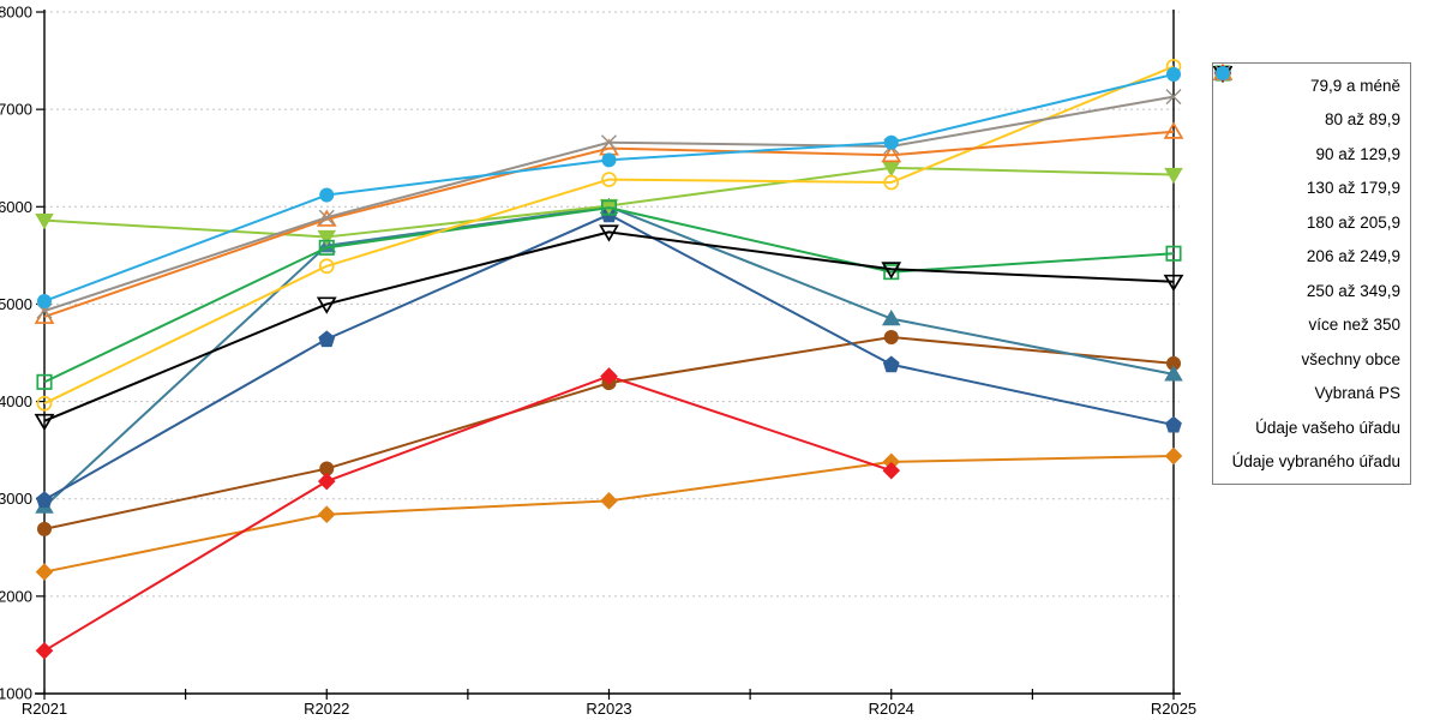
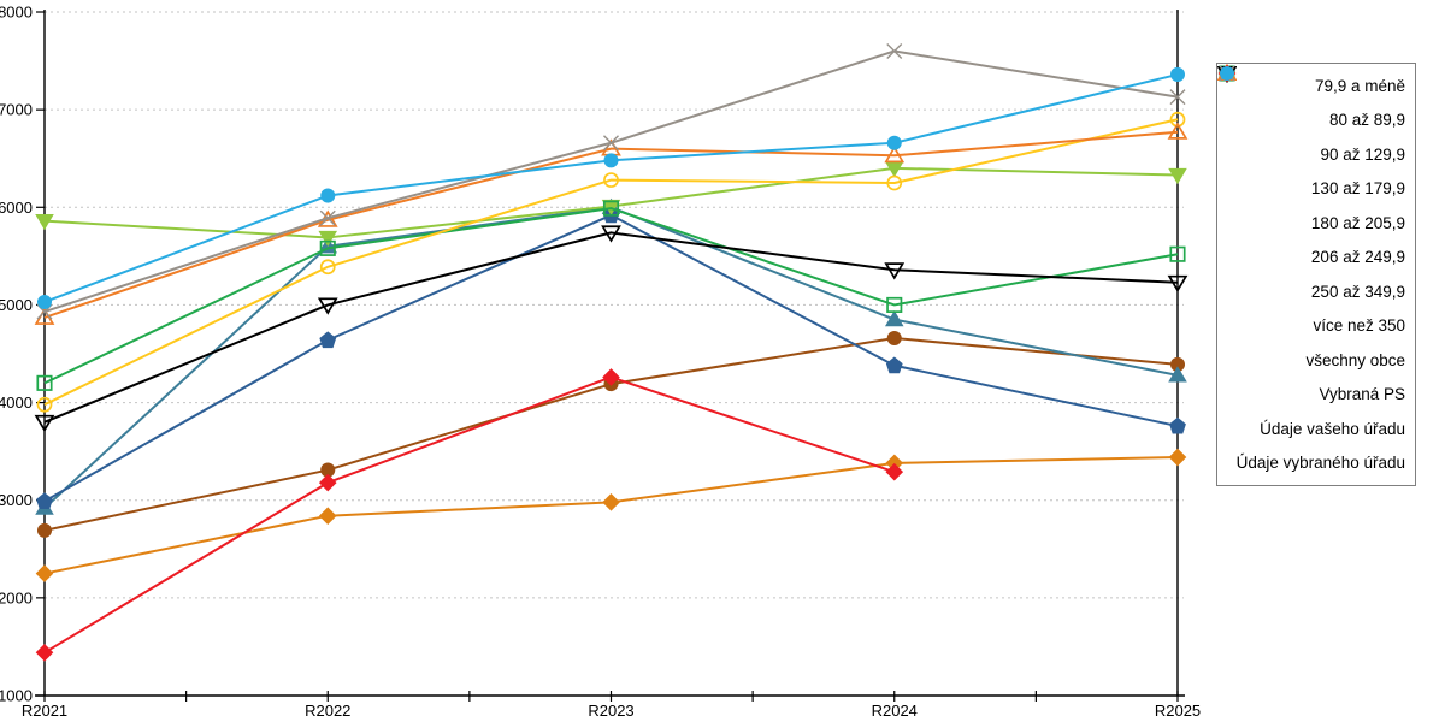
206 až 249,9/R2024: 5300 -> 5000
Vybraná PS/R2024: 6600 -> 7600
250 až 349,9/R2025: 7400 -> 6900
